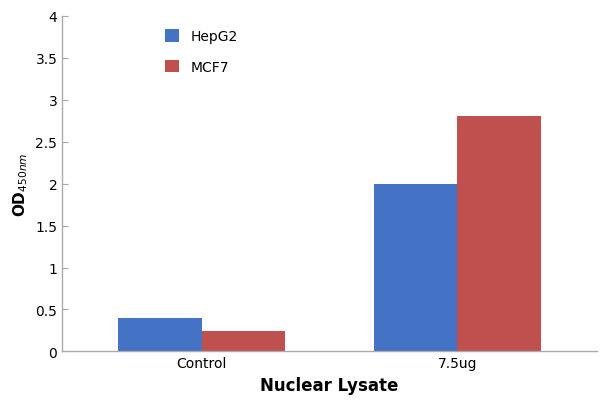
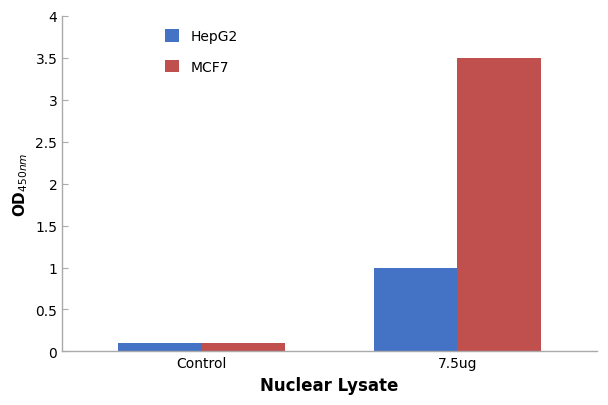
HepG2/Control: 0.4 -> 0.1
MCF7/Control: 0.24 -> 0.10
HepG2/7.5ug: 2.0 -> 1.0
MCF7/7.5ug: 2.80 -> 3.49
